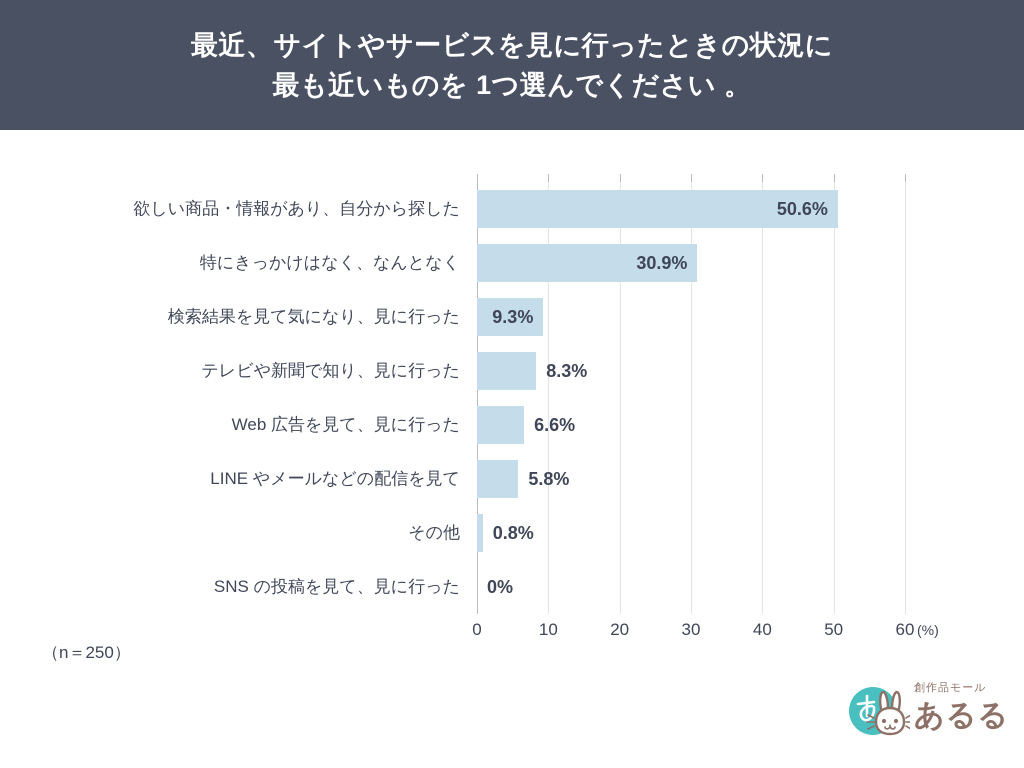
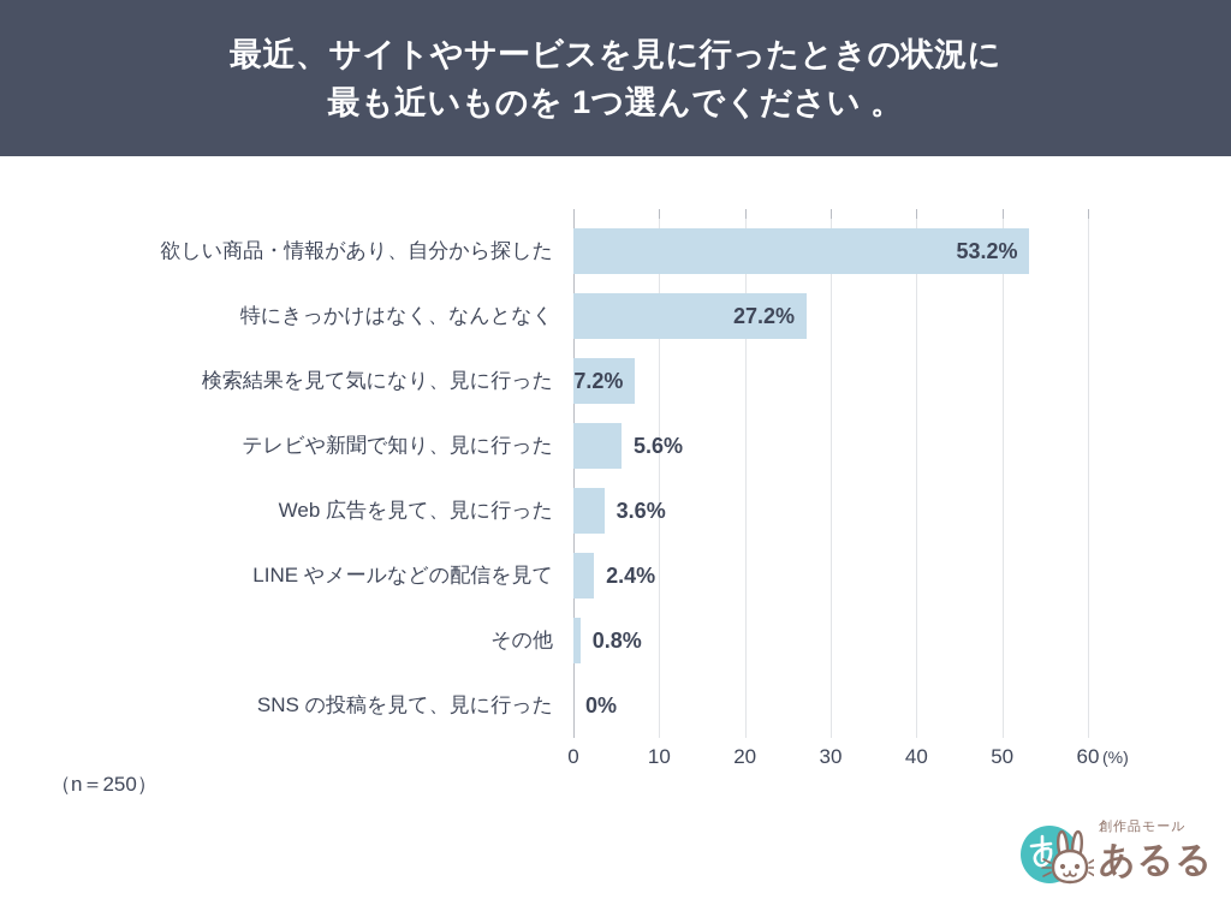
欲しい商品・情報があり、自分から探した: 50.6% -> 53.2%
特にきっかけはなく、なんとなく: 30.9% -> 27.2%
検索結果を見て気になり、見に行った: 9.3% -> 7.2%
テレビや新聞で知り、見に行った: 8.3% -> 5.6%
Web 広告を見て、見に行った: 6.6% -> 3.6%
LINE やメールなどの配信を見て: 5.8% -> 2.4%
